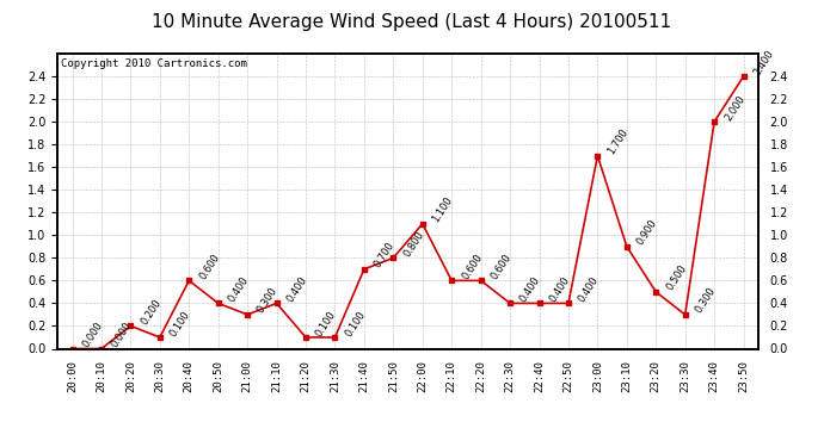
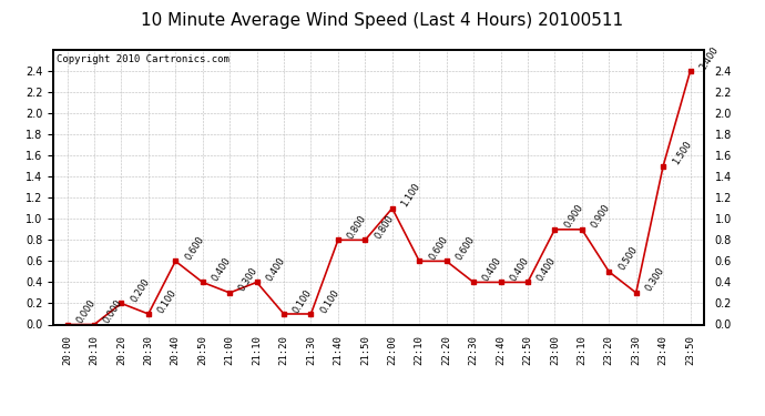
21:40: 0.700 -> 0.800
23:00: 1.700 -> 0.900
23:40: 2.000 -> 1.500
